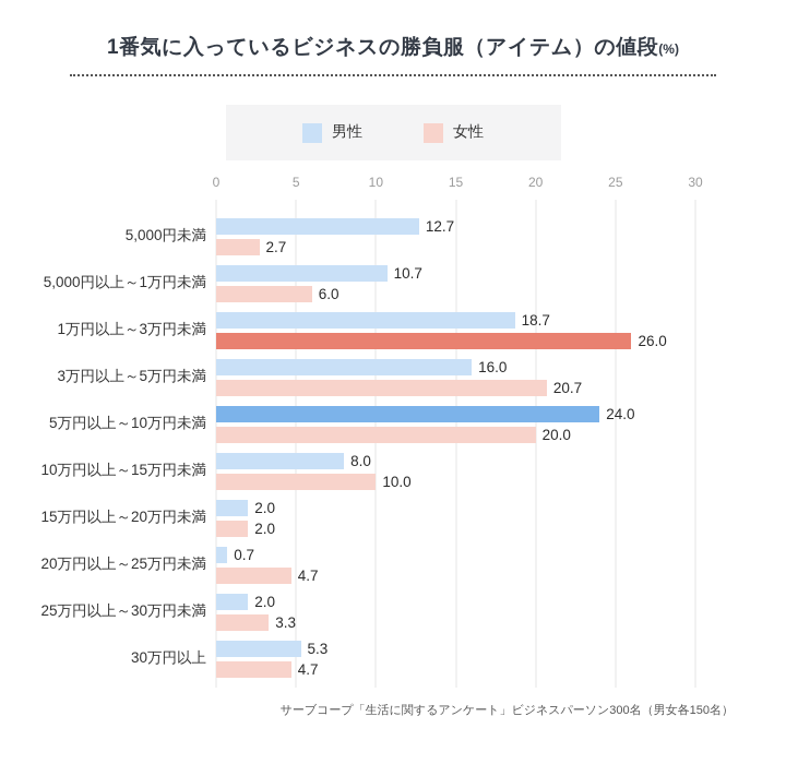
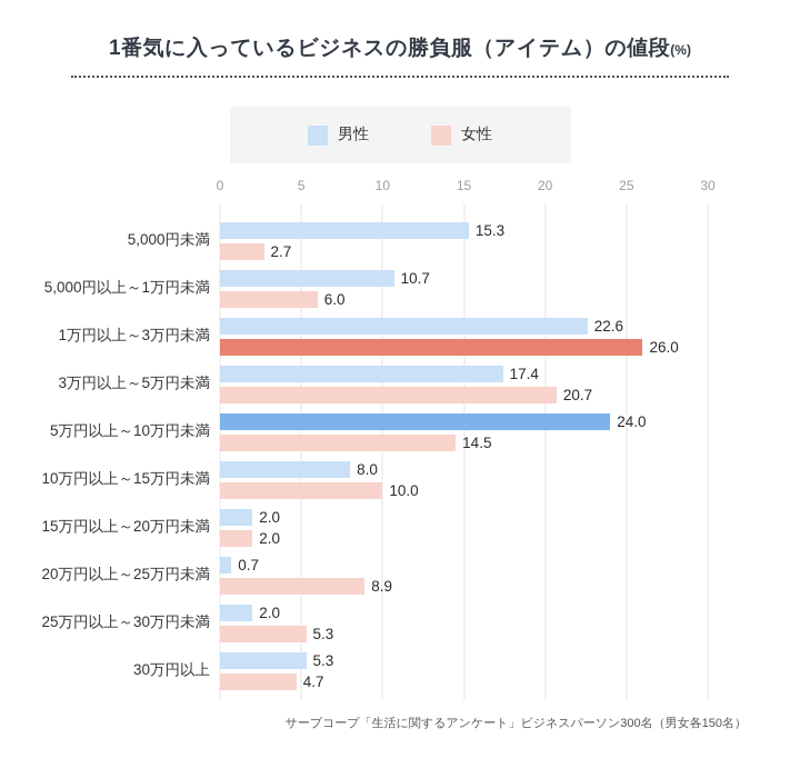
男性/5,000円未満: 12.7 -> 15.3
男性/1万円以上～3万円未満: 18.7 -> 22.6
男性/3万円以上～5万円未満: 16.0 -> 17.4
女性/5万円以上～10万円未満: 20.0 -> 14.5
女性/20万円以上～25万円未満: 4.7 -> 8.9
女性/25万円以上～30万円未満: 3.3 -> 5.3
